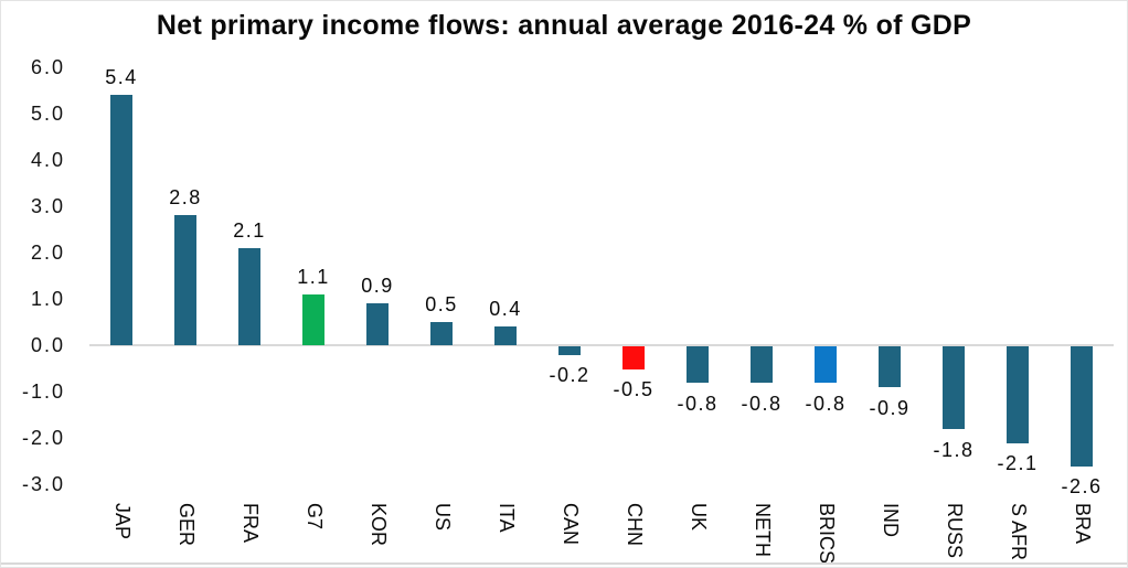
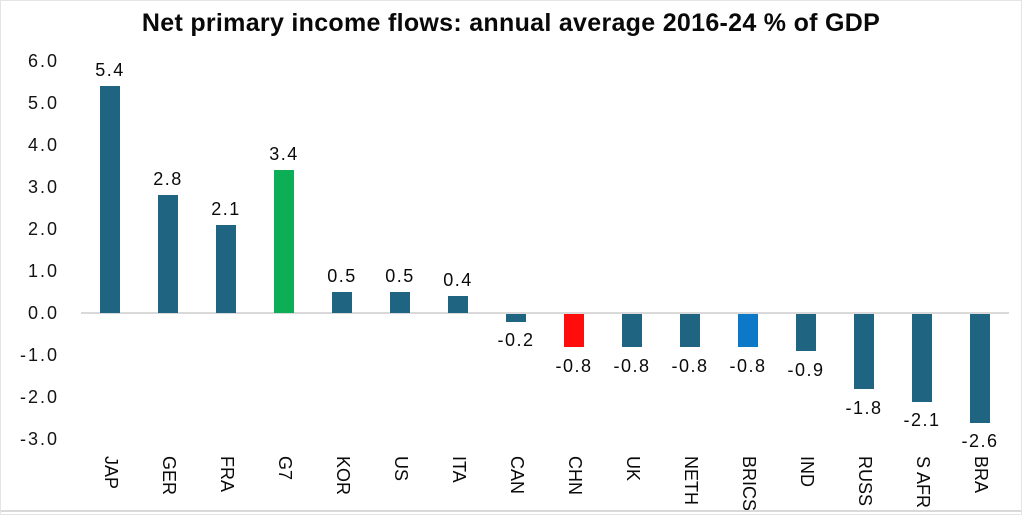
G7: 1.1 -> 3.4
KOR: 0.9 -> 0.5
CHN: -0.5 -> -0.8
